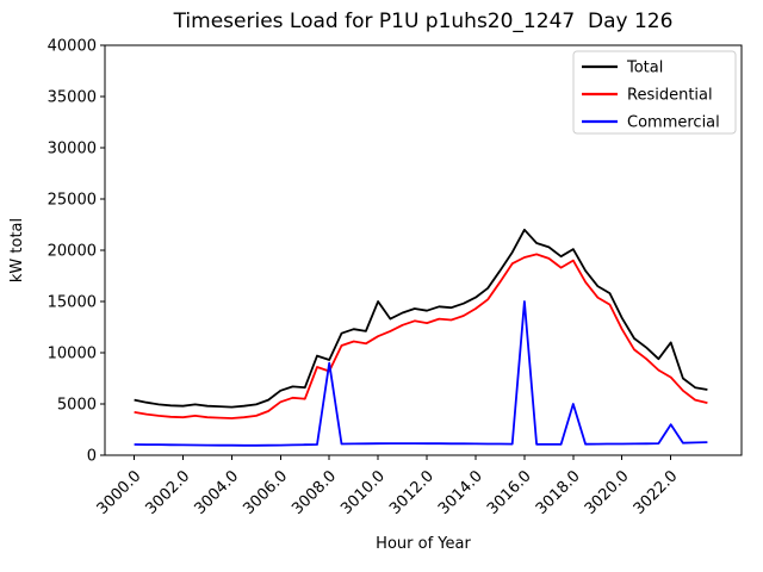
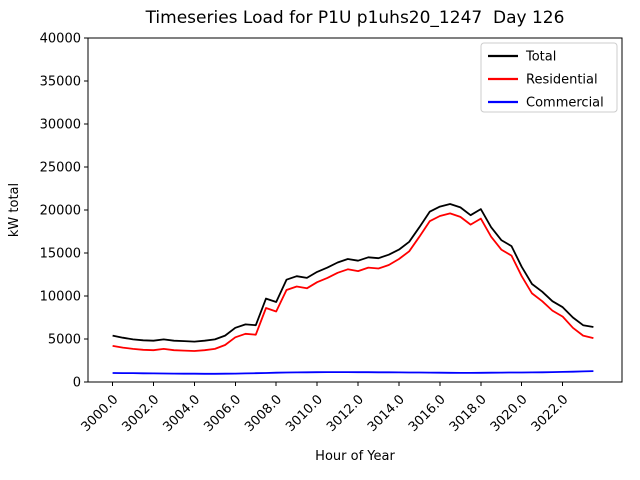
Commercial/3008.0: 9000 -> 1000
Total/3010.0: 15000 -> 13000
Total/3016.0: 22000 -> 20000
Commercial/3016.0: 15000 -> 1000
Commercial/3018.0: 5000 -> 1000
Total/3022.0: 11000 -> 9000
Commercial/3022.0: 3000 -> 1000
